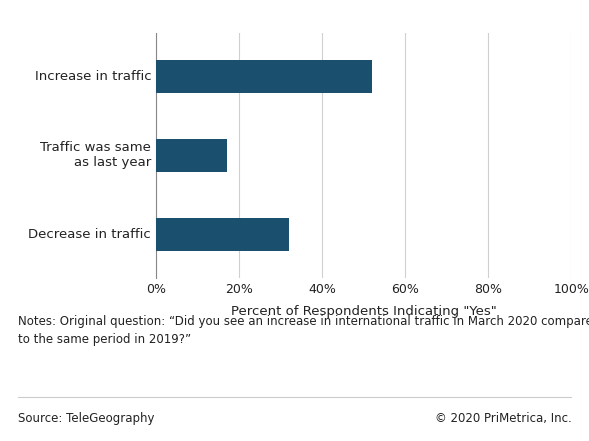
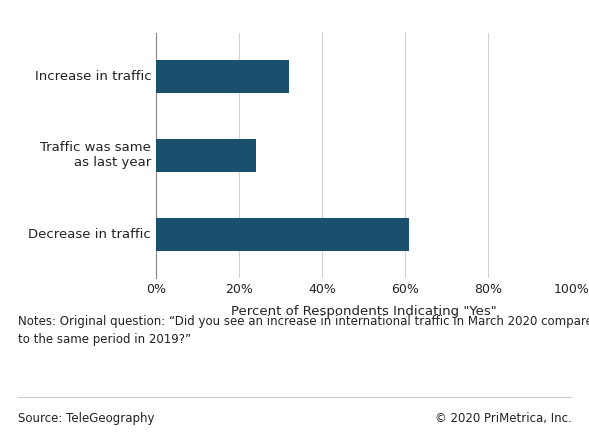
Increase in traffic: 52% -> 32%
Traffic was same as last year: 17% -> 24%
Decrease in traffic: 32% -> 61%
